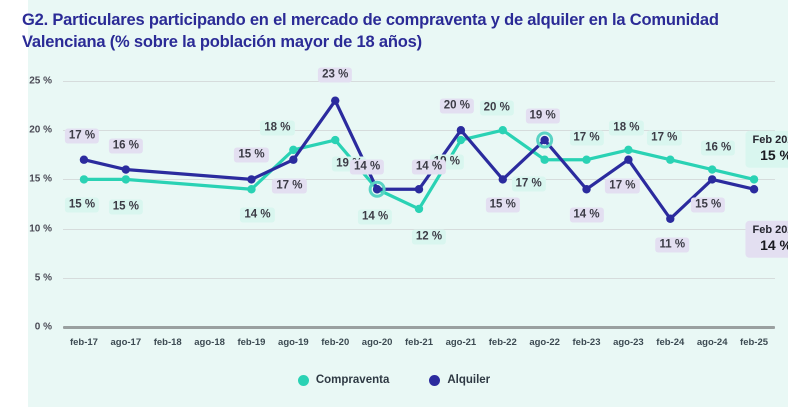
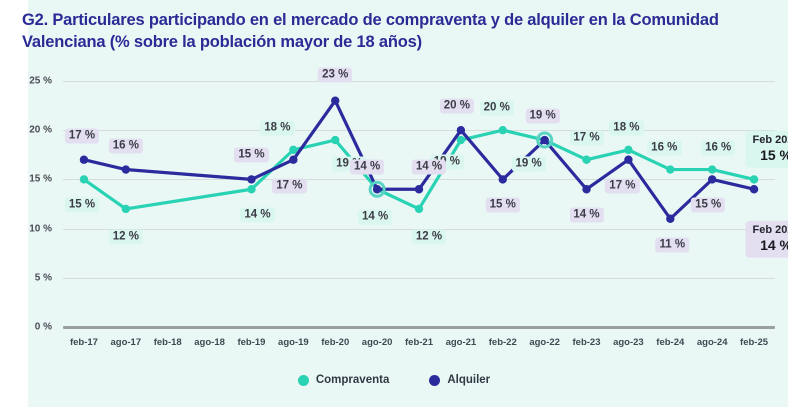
Compraventa/ago-17: 15 -> 12
Compraventa/ago-22: 17 -> 19
Compraventa/feb-24: 17 -> 16
